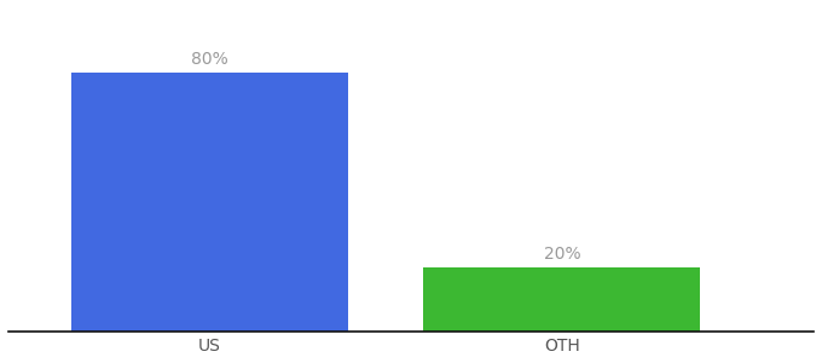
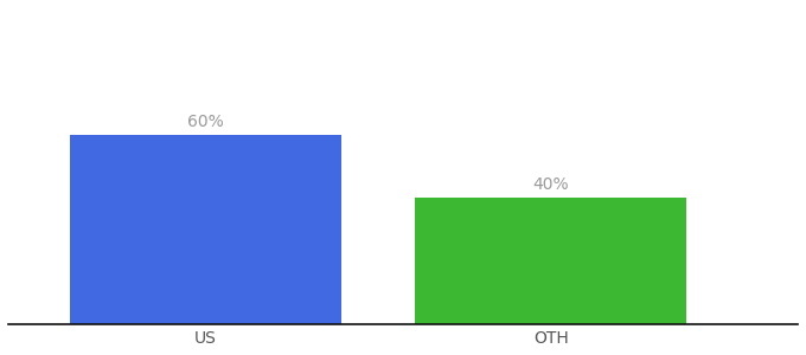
US: 80% -> 60%
OTH: 20% -> 40%
